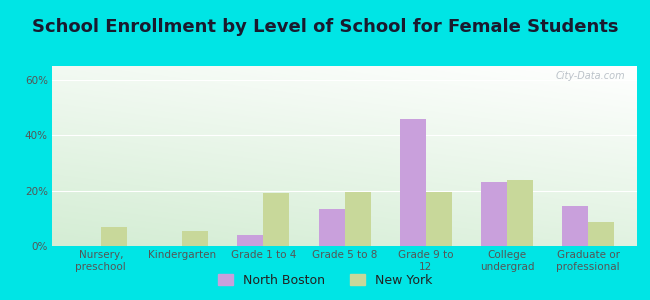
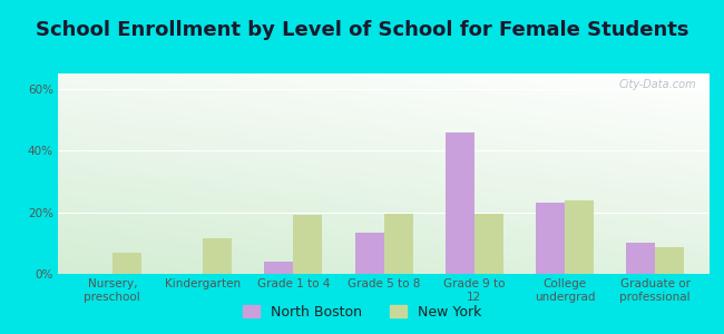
New York/Kindergarten: 5.5% -> 11.5%
North Boston/Graduate or professional: 14.5% -> 10.0%
